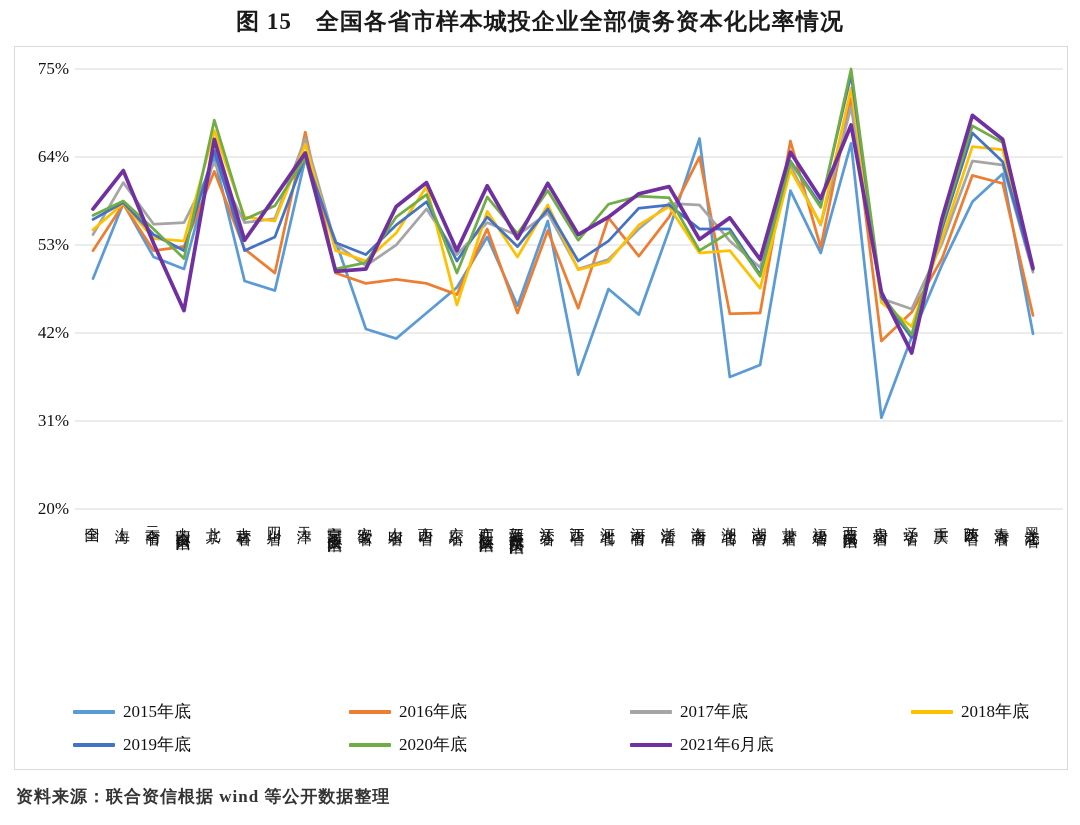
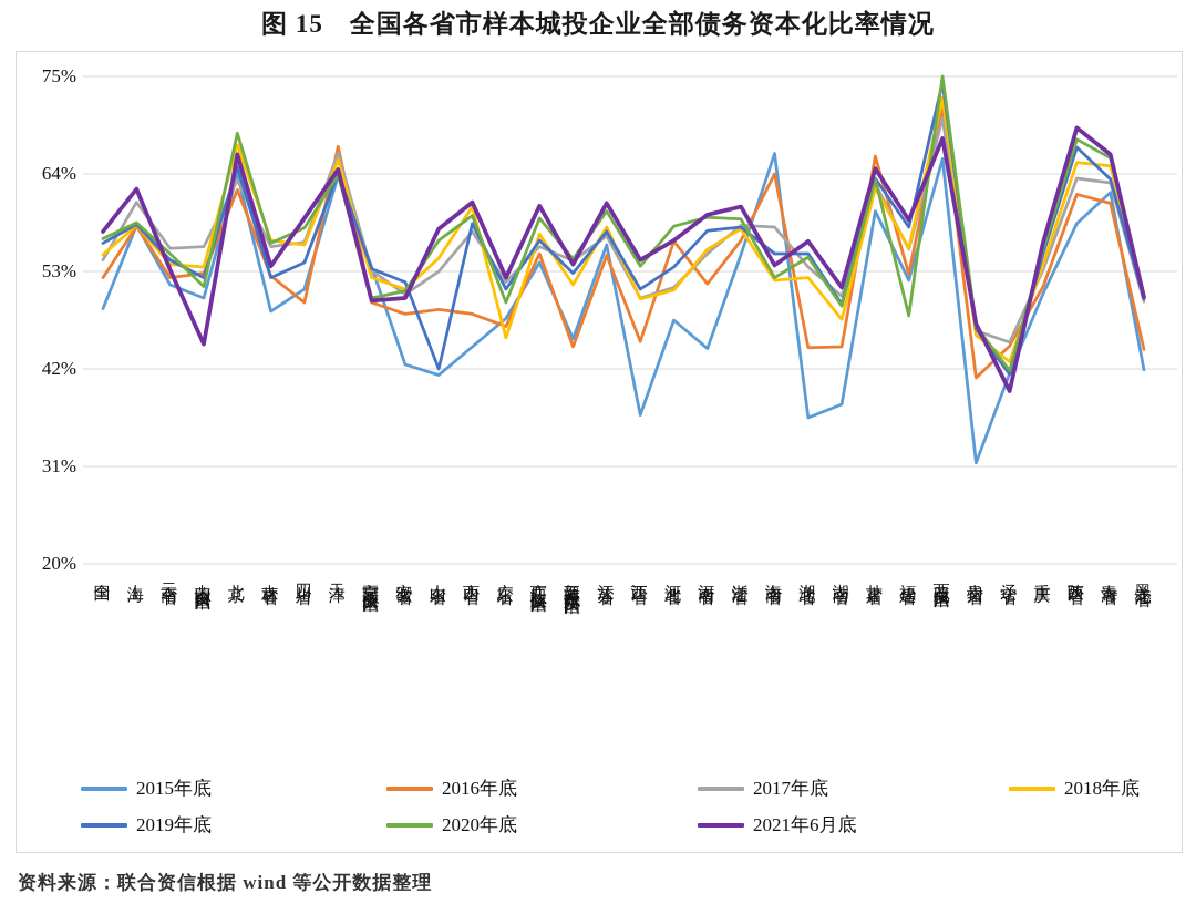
2015年底/四川省: 47% -> 51%
2019年底/山东省: 56% -> 42%
2020年底/福建省: 58% -> 48%
